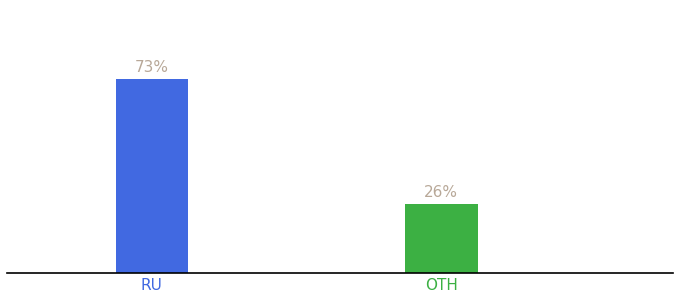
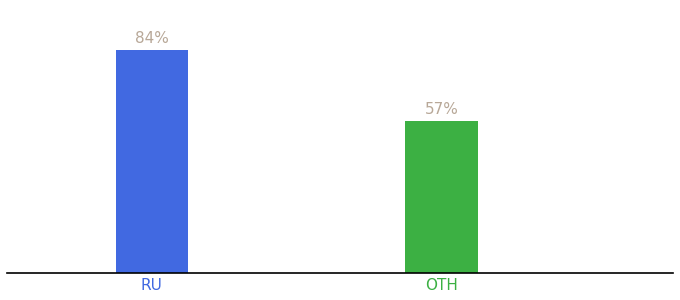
RU: 73% -> 84%
OTH: 26% -> 57%
